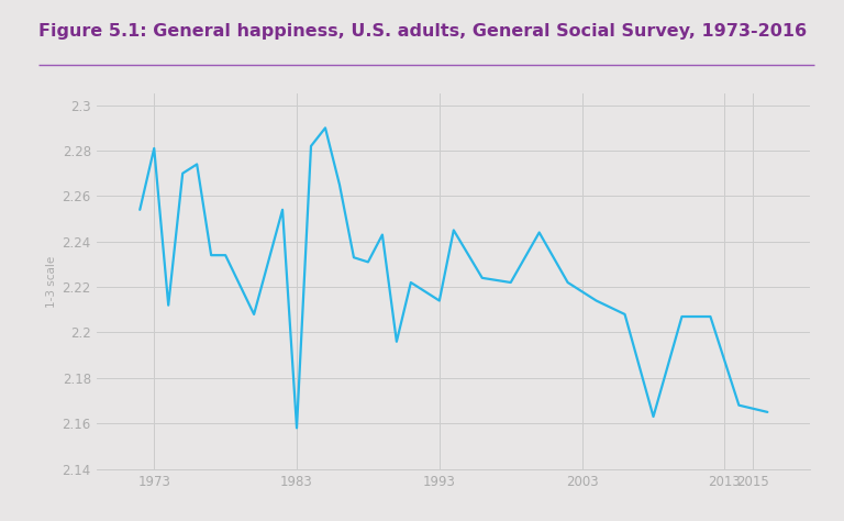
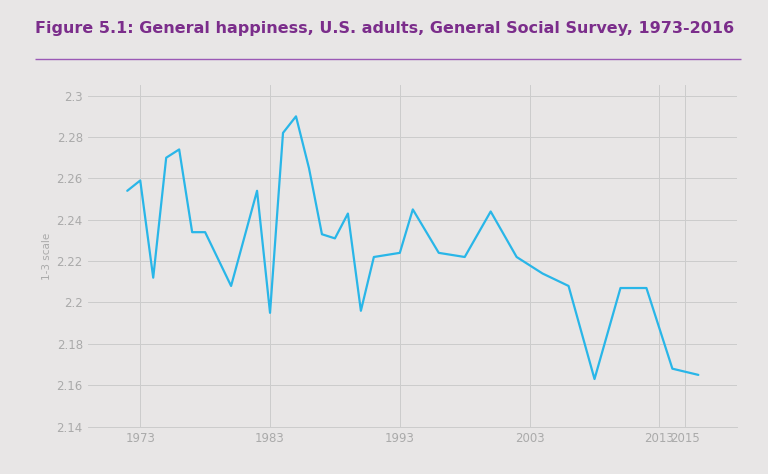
1973: 2.281 -> 2.259
1983: 2.158 -> 2.195
1993: 2.214 -> 2.224
